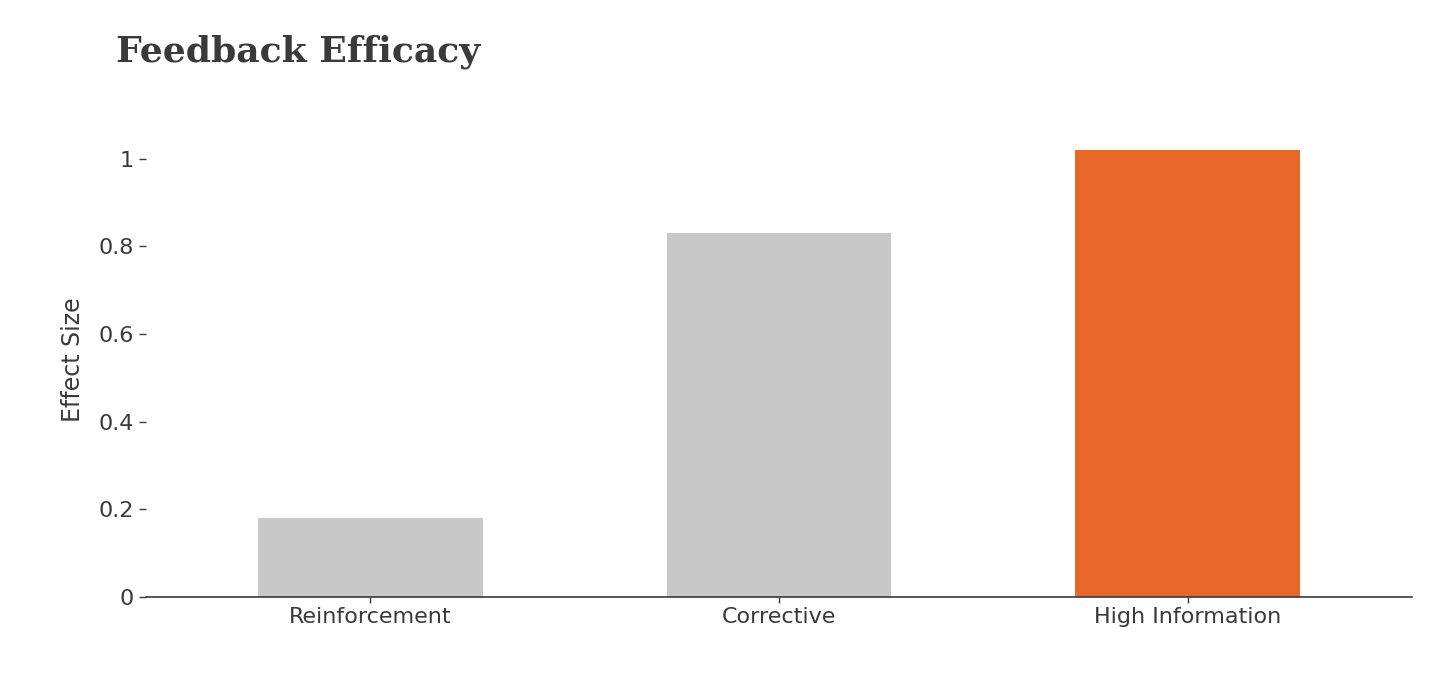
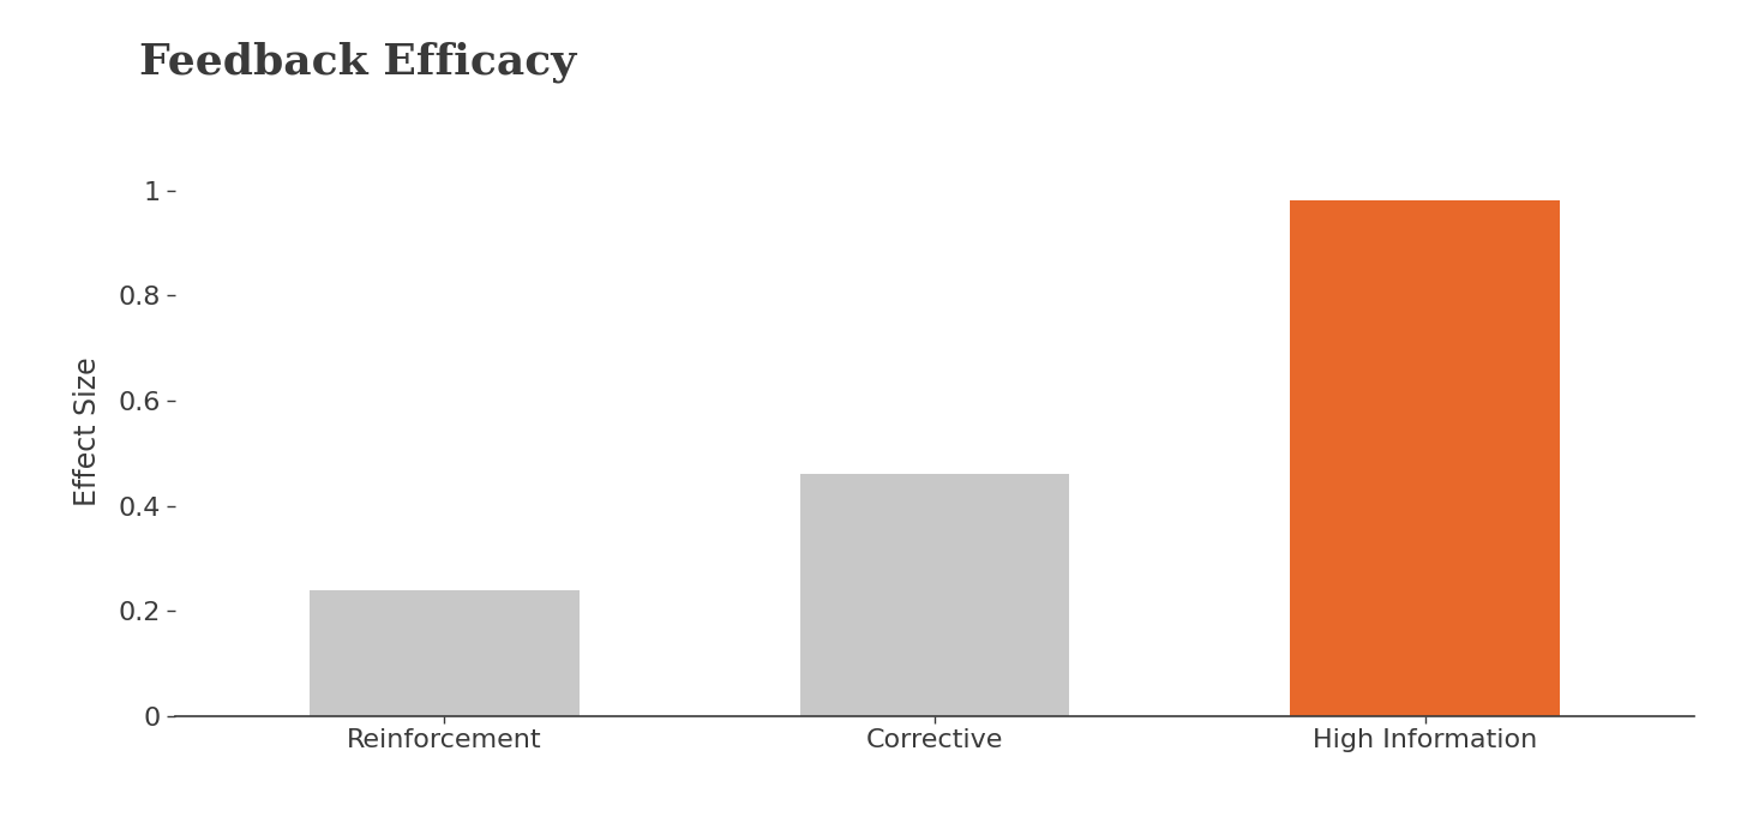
Reinforcement: 0.18 -> 0.24
Corrective: 0.83 -> 0.46
High Information: 1.02 -> 0.98
